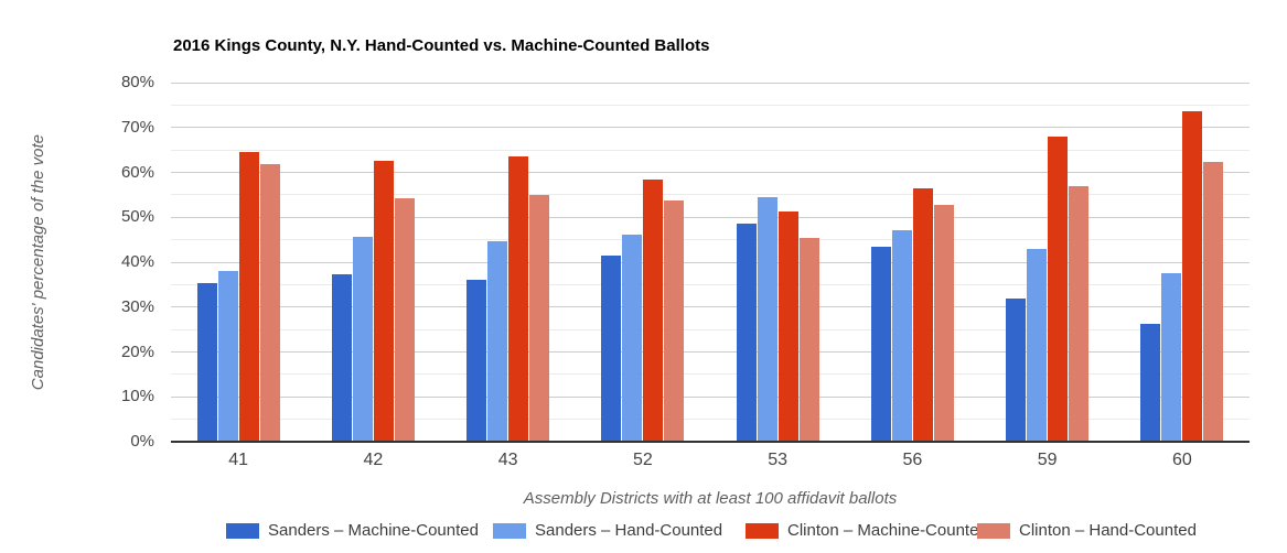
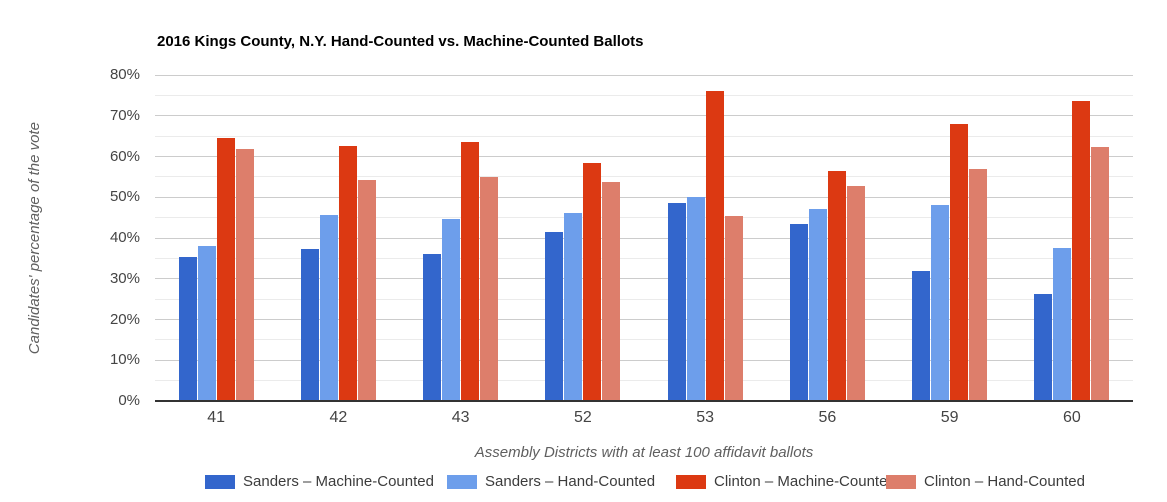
Sanders – Hand-Counted/53: 54% -> 50%
Clinton – Machine-Counted/53: 51% -> 76%
Sanders – Hand-Counted/59: 43% -> 48%
